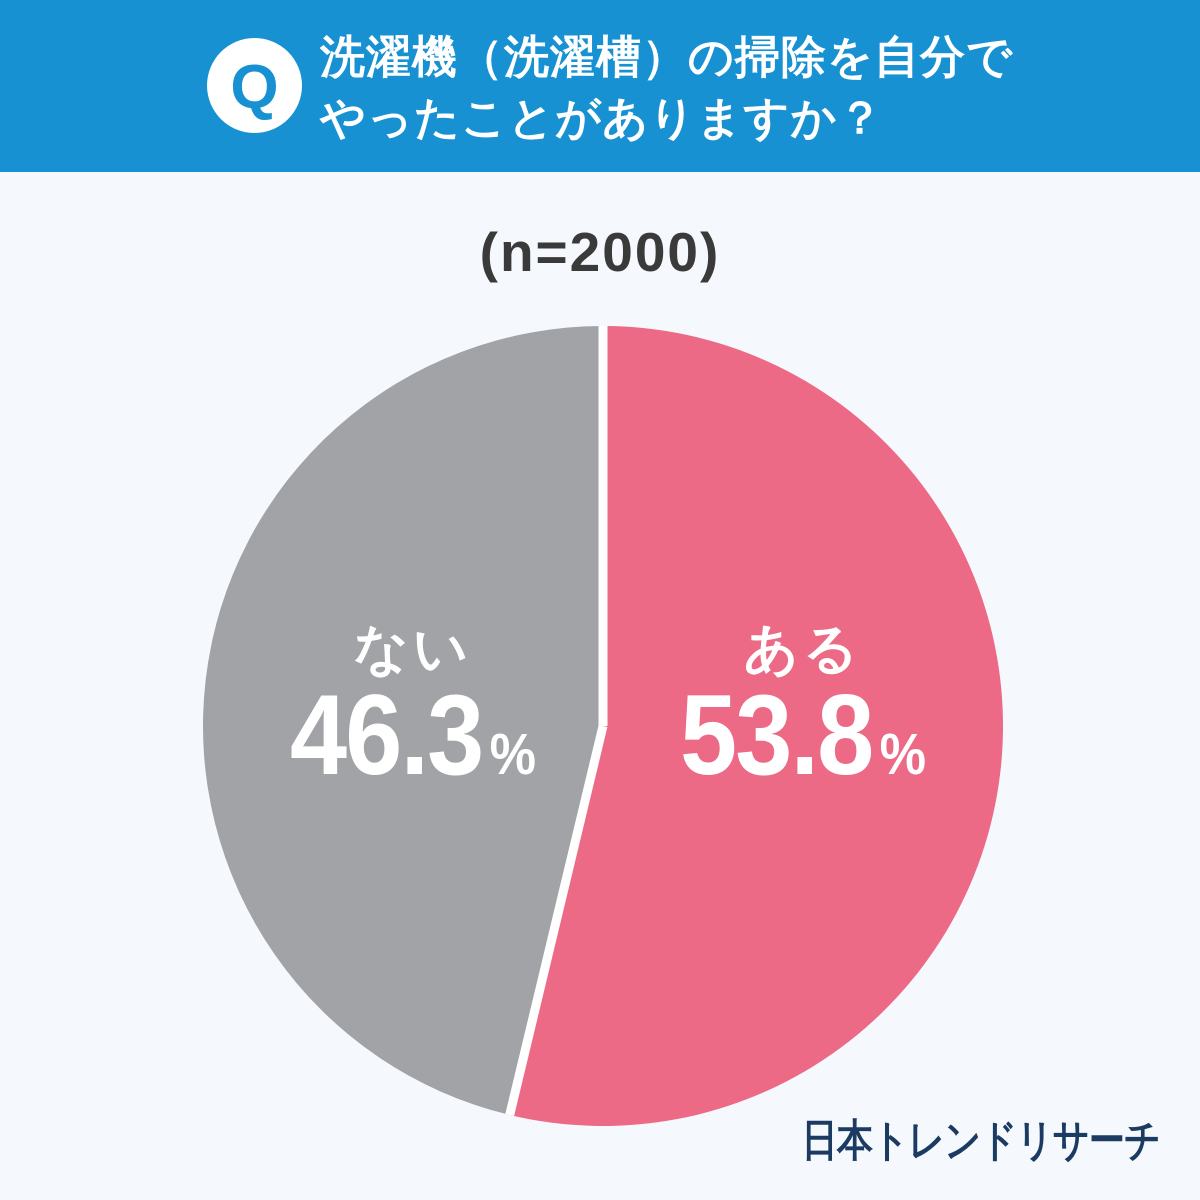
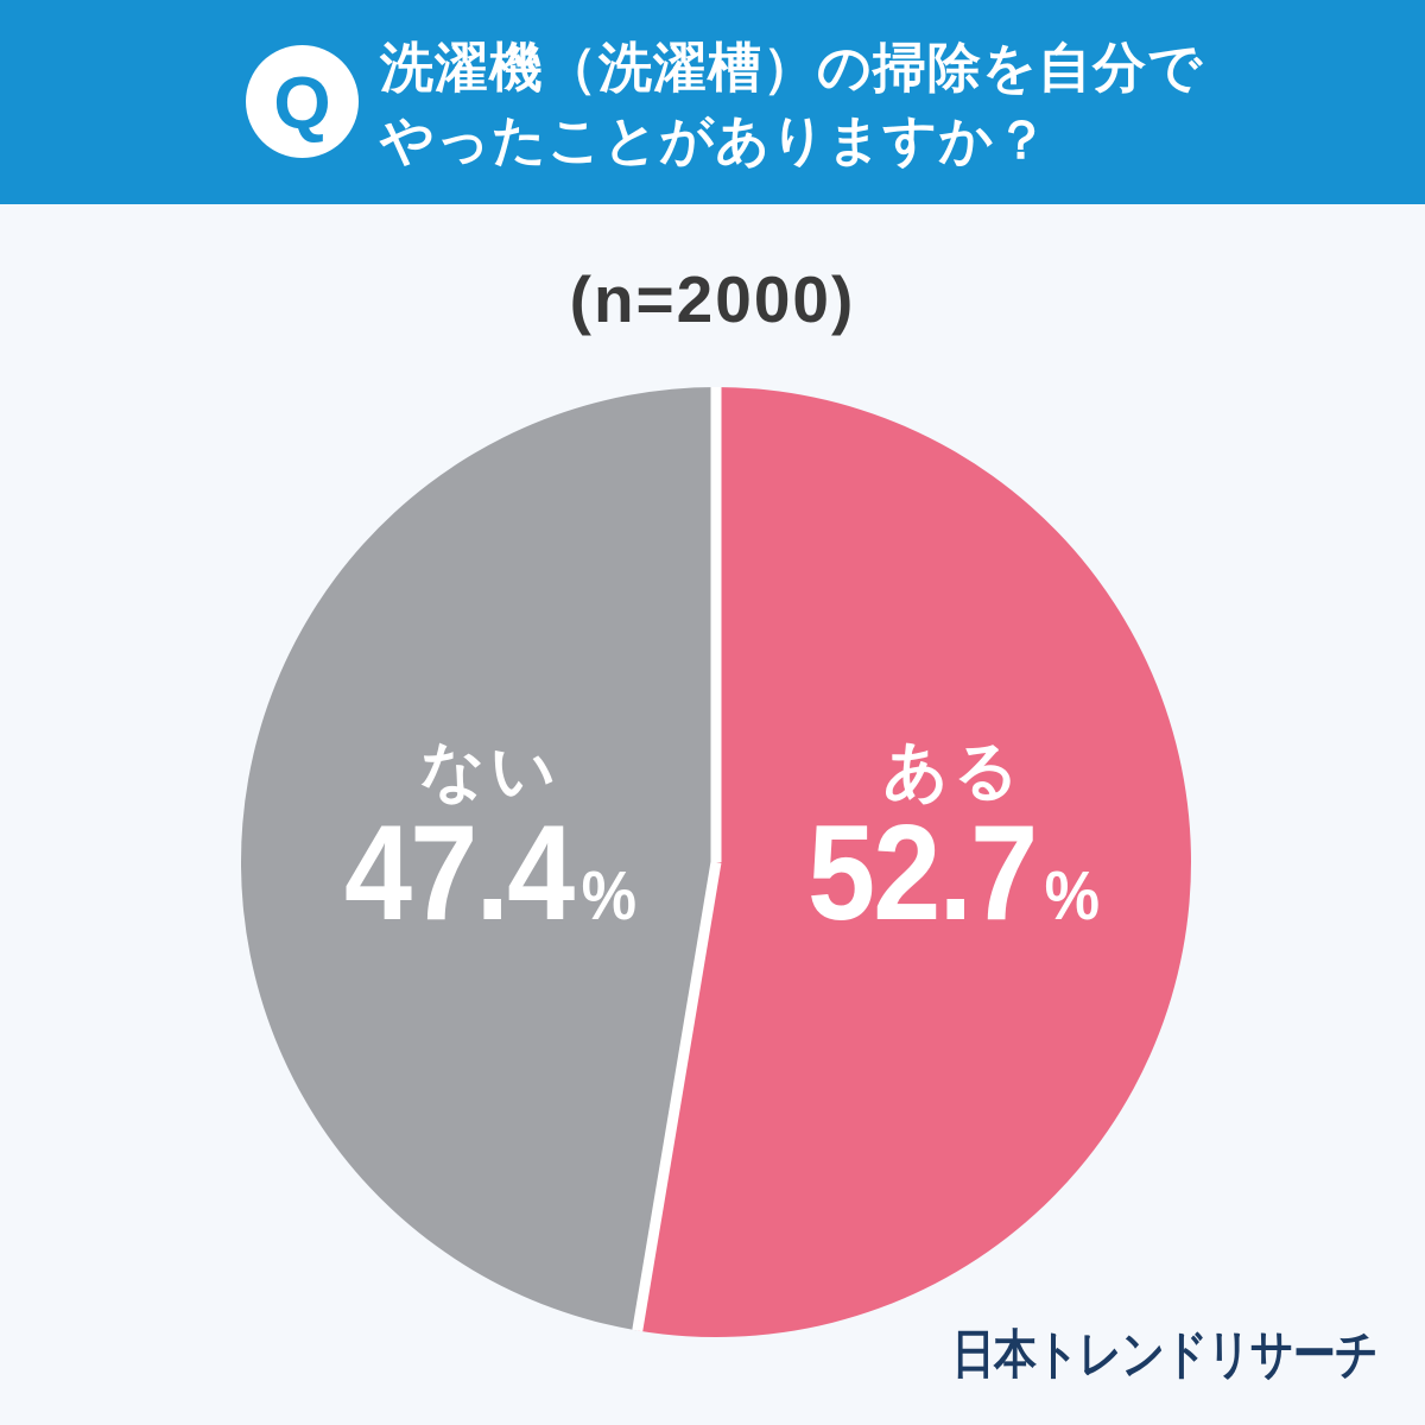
ある: 53.8 -> 52.7
ない: 46.3 -> 47.4
